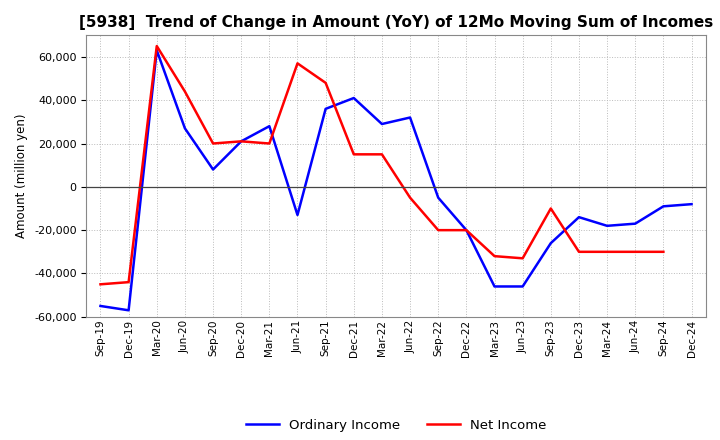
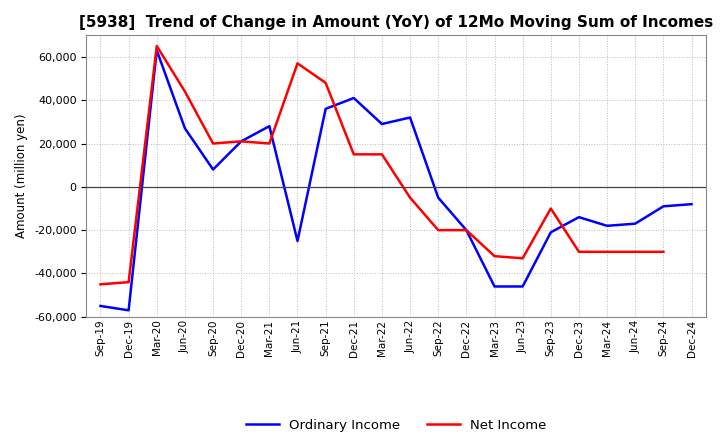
Ordinary Income/Jun-21: -13,000 -> -25,000
Ordinary Income/Sep-23: -26,000 -> -21,000
